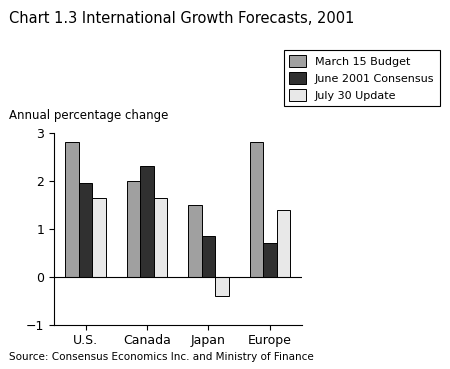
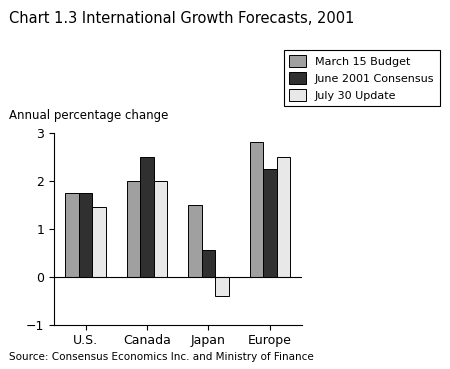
March 15 Budget/U.S.: 2.80 -> 1.75
June 2001 Consensus/U.S.: 1.95 -> 1.75
July 30 Update/U.S.: 1.65 -> 1.45
June 2001 Consensus/Canada: 2.30 -> 2.50
July 30 Update/Canada: 1.65 -> 2.00
June 2001 Consensus/Japan: 0.85 -> 0.55
June 2001 Consensus/Europe: 0.70 -> 2.25
July 30 Update/Europe: 1.40 -> 2.50
